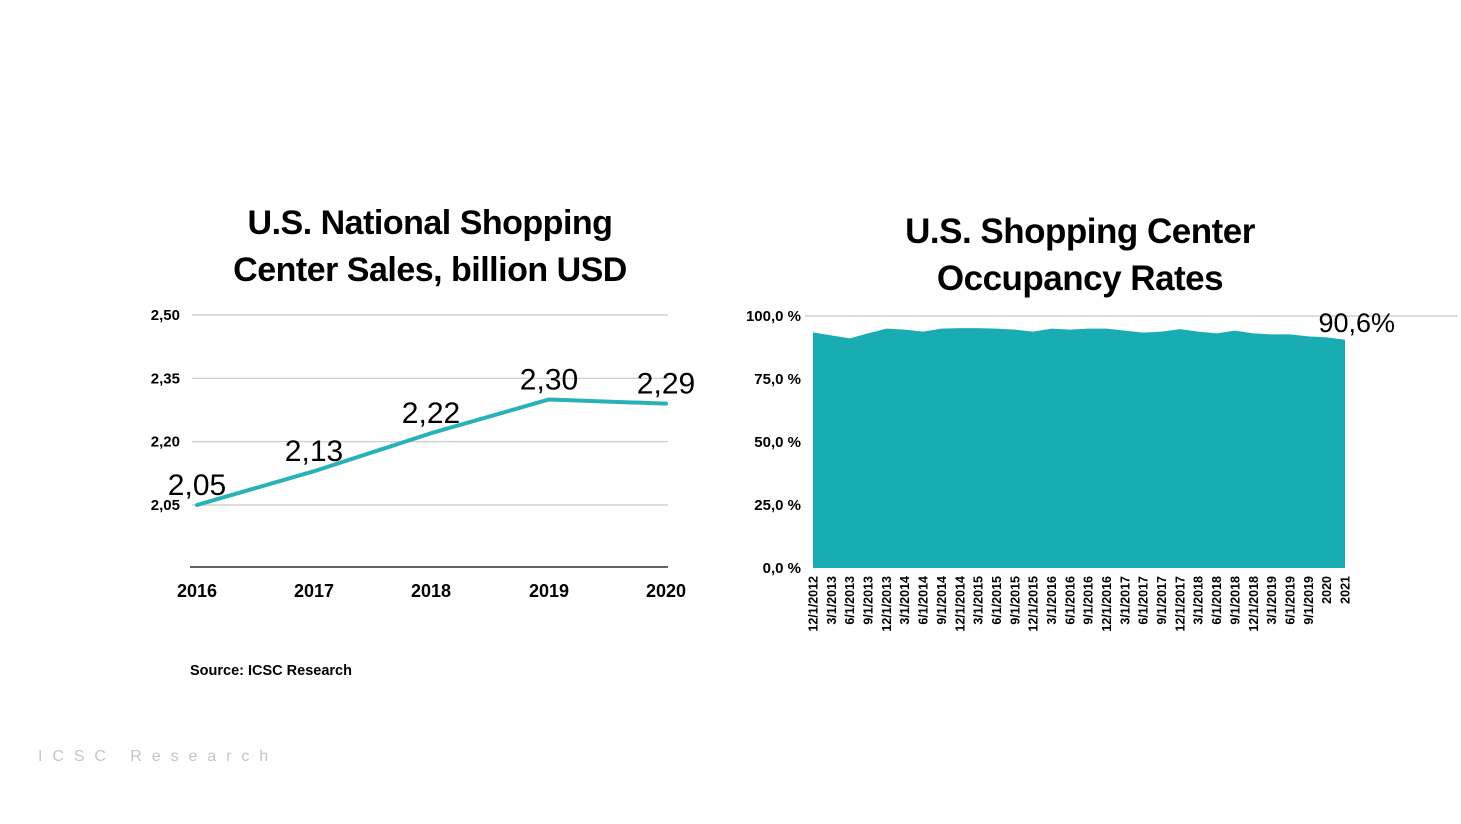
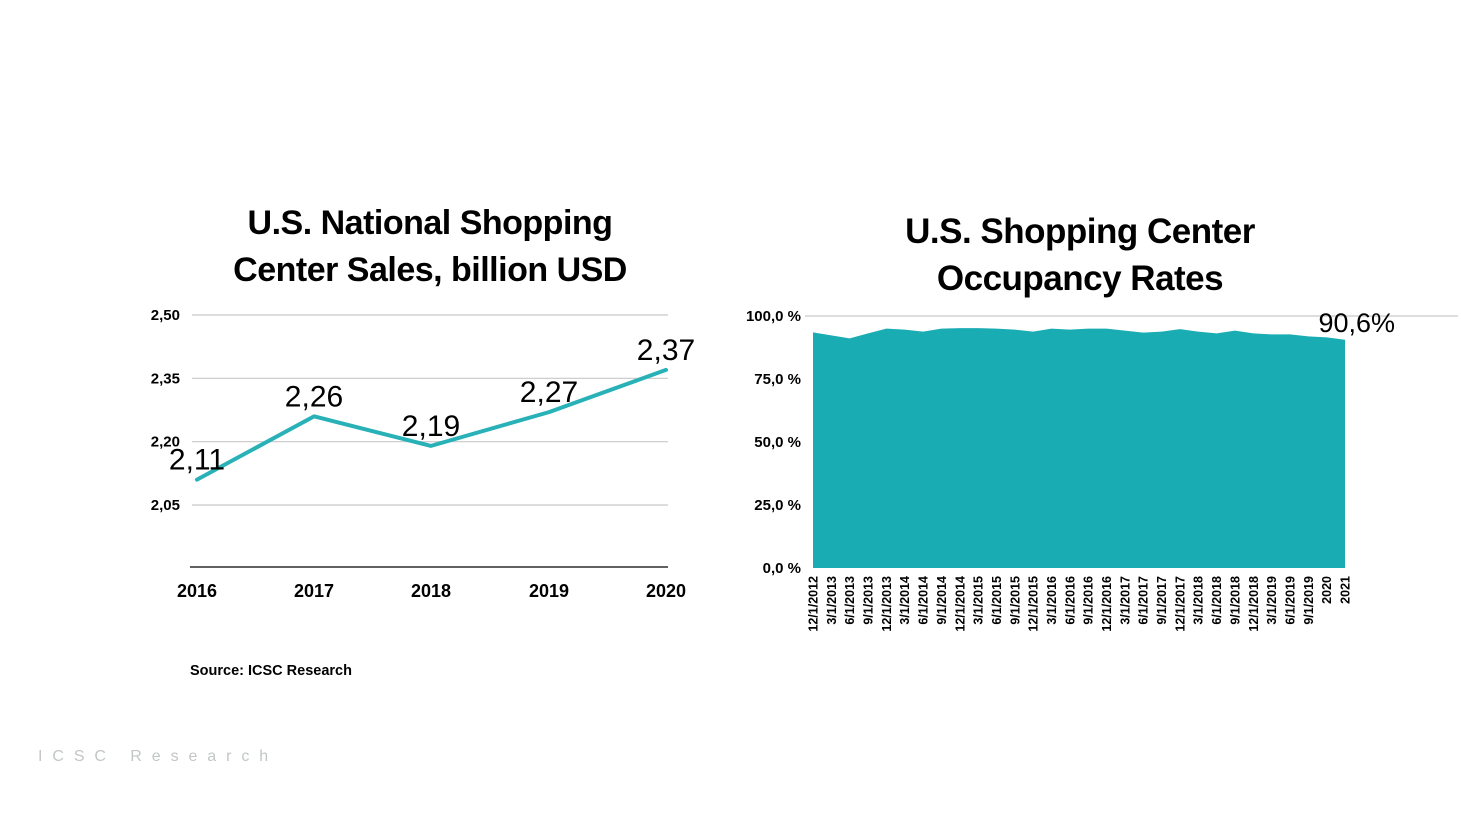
U.S. National Shopping Center Sales, billion USD/2016: 2,05 -> 2,11
U.S. National Shopping Center Sales, billion USD/2017: 2,13 -> 2,26
U.S. National Shopping Center Sales, billion USD/2018: 2,22 -> 2,19
U.S. National Shopping Center Sales, billion USD/2019: 2,30 -> 2,27
U.S. National Shopping Center Sales, billion USD/2020: 2,29 -> 2,37
